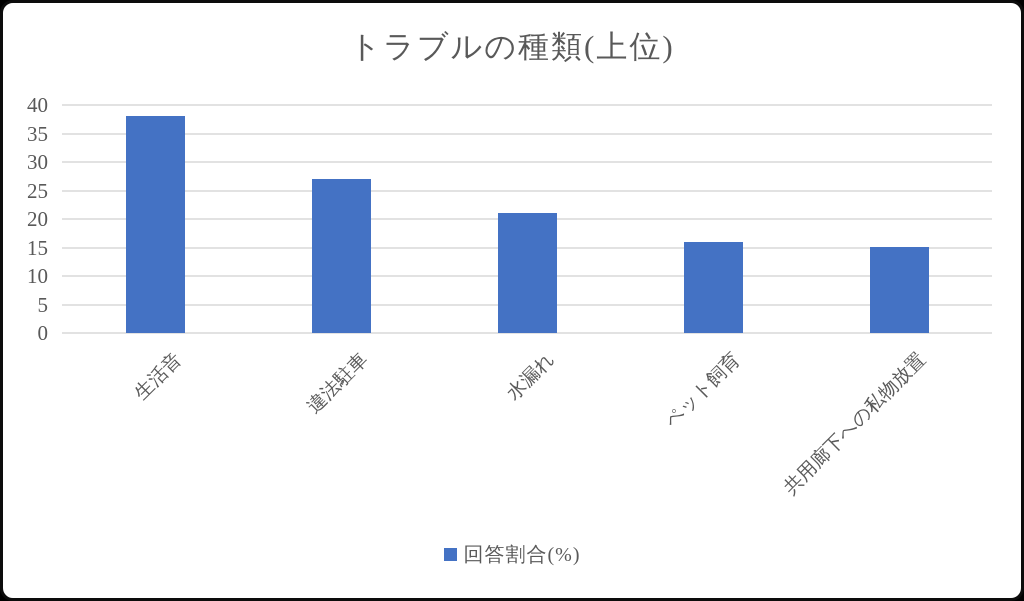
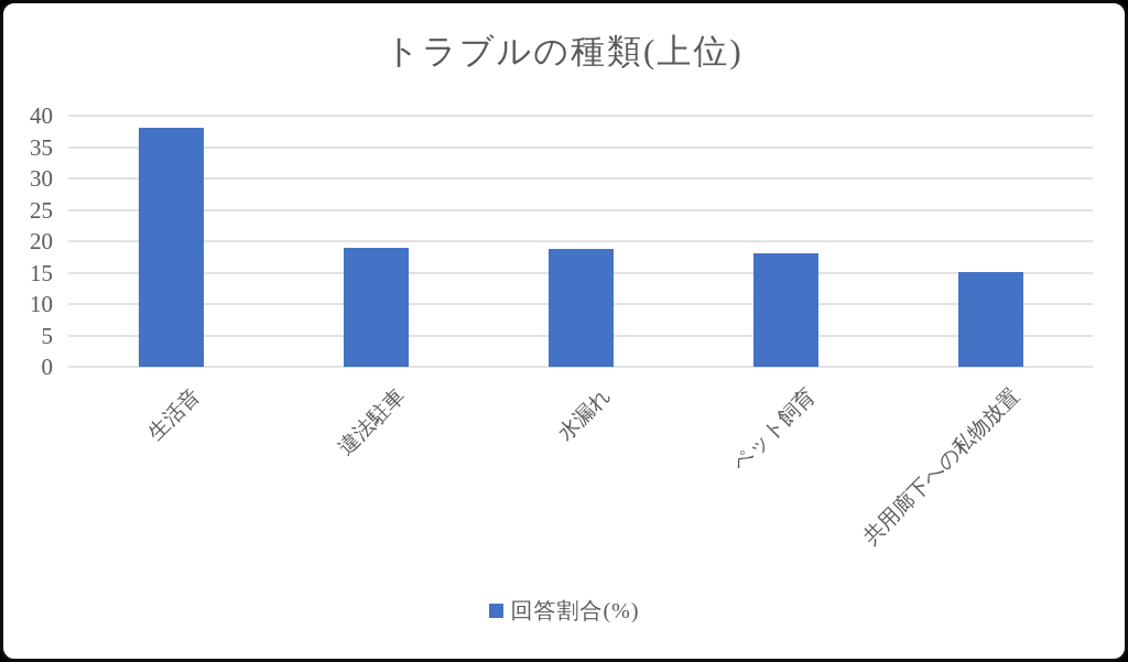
違法駐車: 27 -> 19
水漏れ: 21 -> 19
ペット飼育: 16 -> 18
